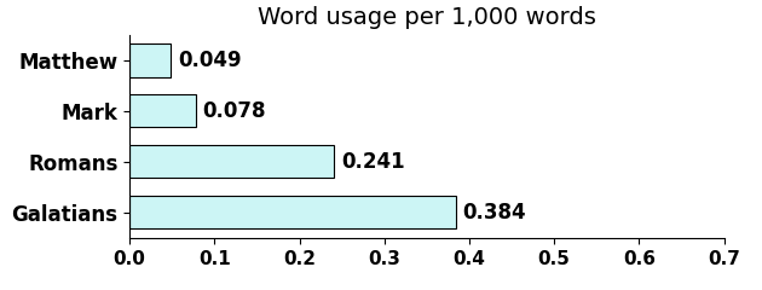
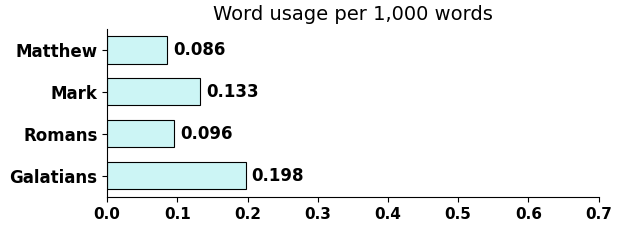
Matthew: 0.049 -> 0.086
Mark: 0.078 -> 0.133
Romans: 0.241 -> 0.096
Galatians: 0.384 -> 0.198
